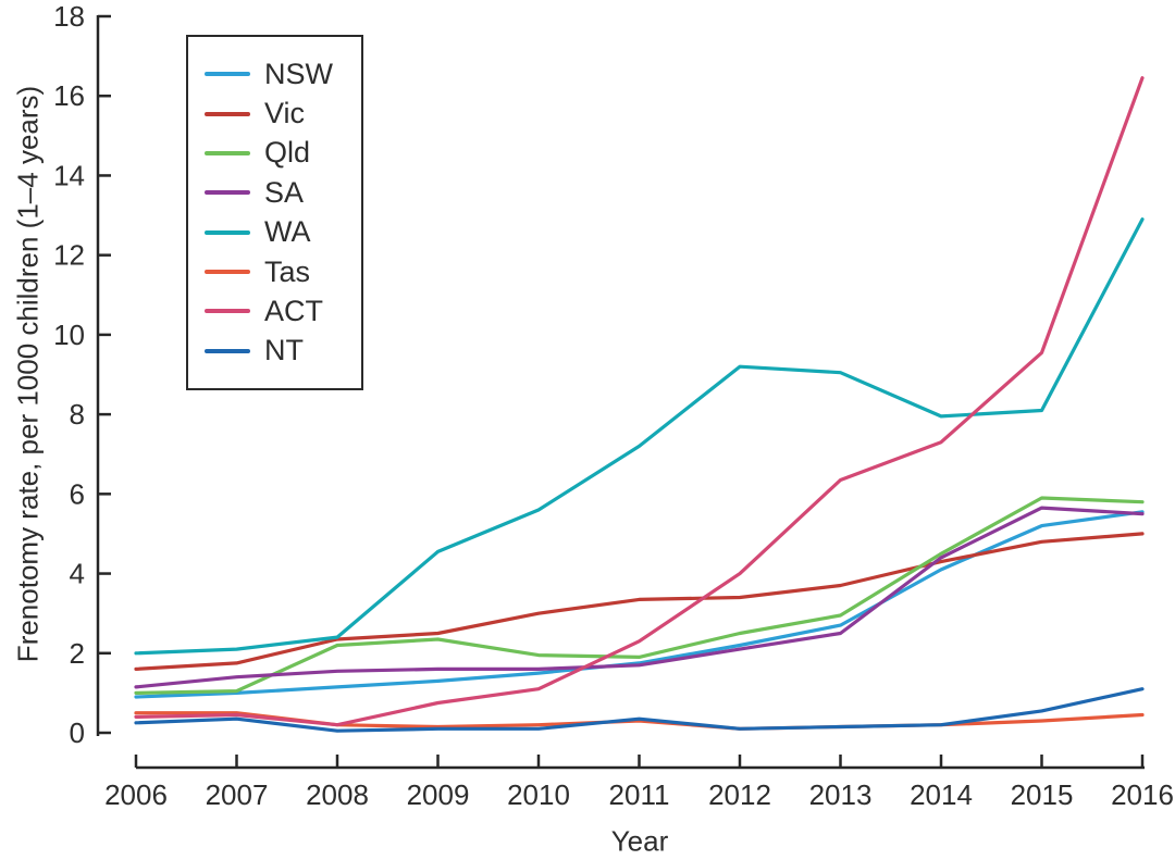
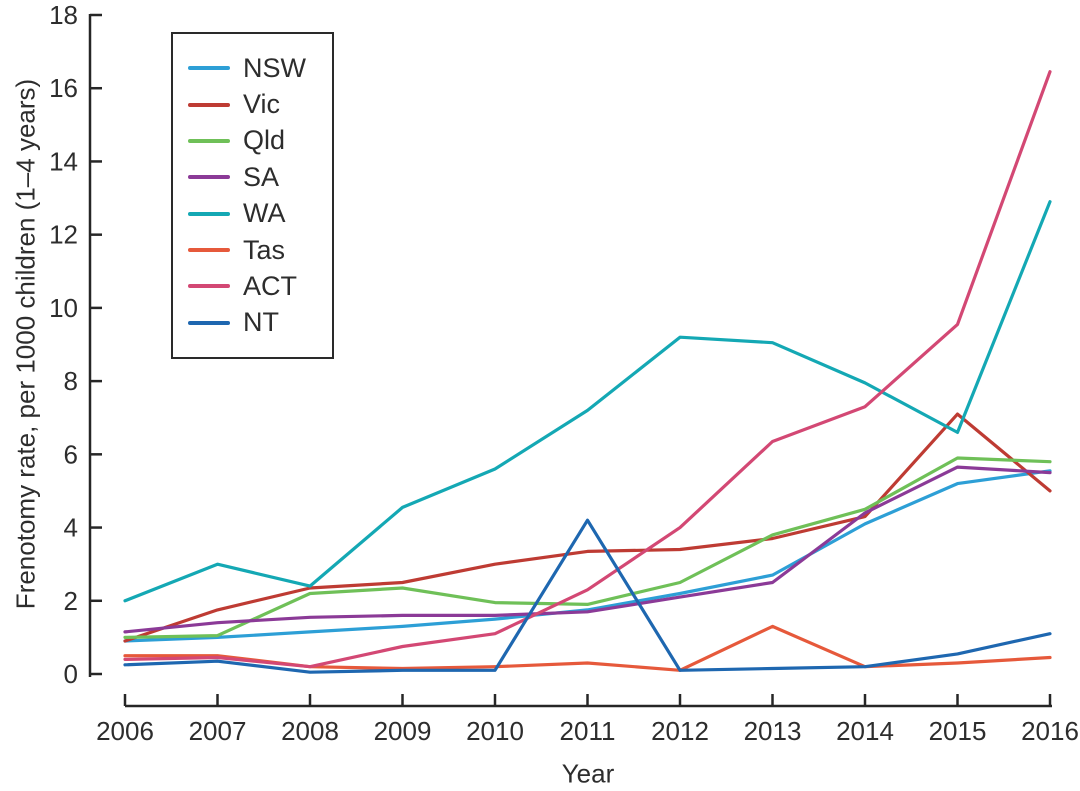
Vic/2006: 1.6 -> 0.9
WA/2007: 2.1 -> 3.0
NT/2011: 0.3 -> 4.2
Qld/2013: 3.0 -> 3.8
Tas/2013: 0.1 -> 1.3
Vic/2015: 4.8 -> 7.1
WA/2015: 8.1 -> 6.6
